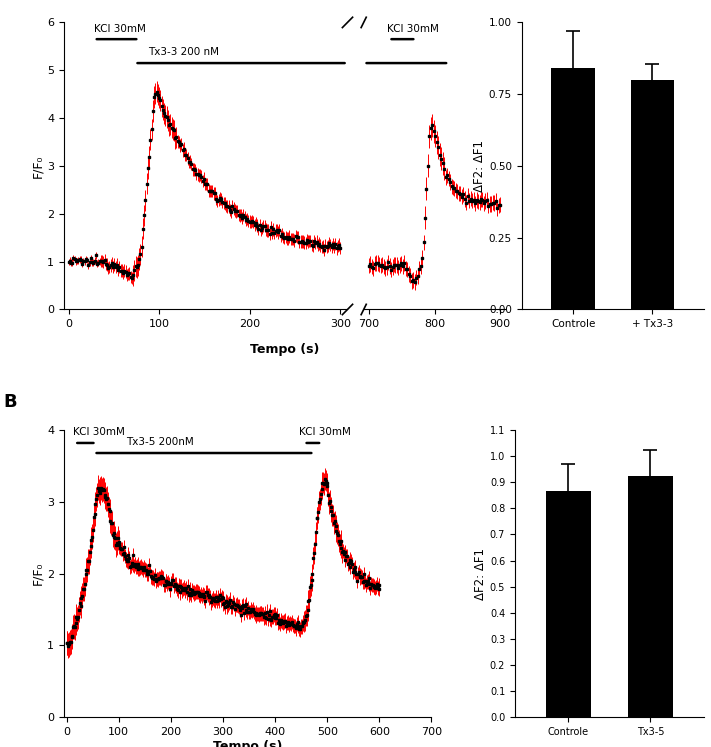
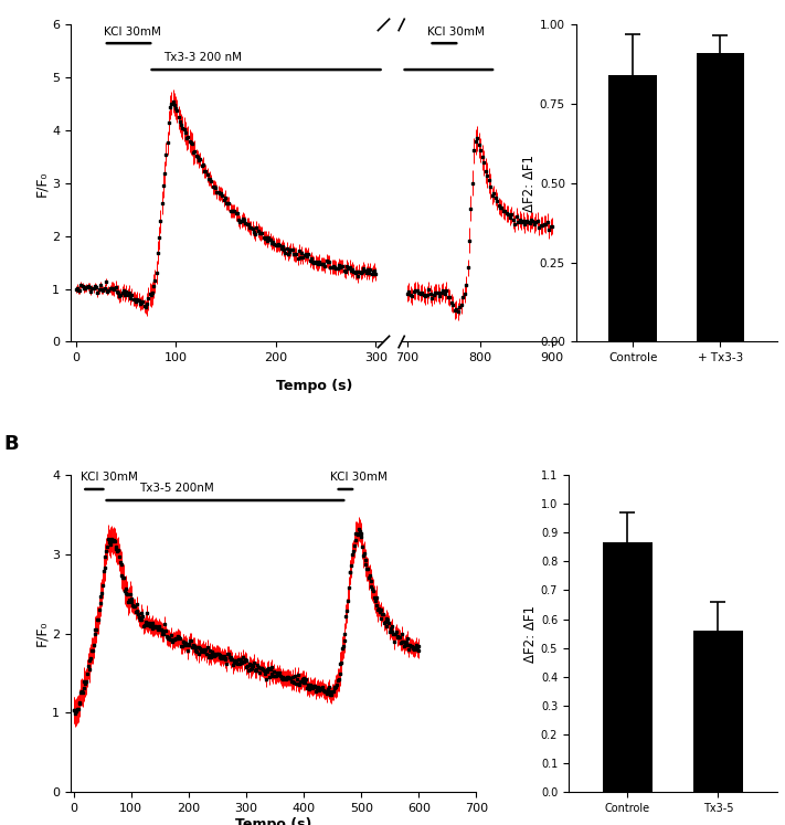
+ Tx3-3: 0.80 -> 0.91
Tx3-5: 0.925 -> 0.560
